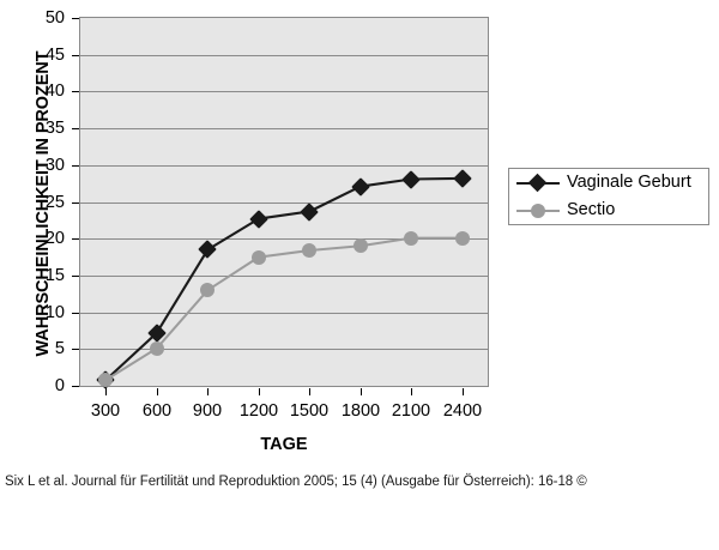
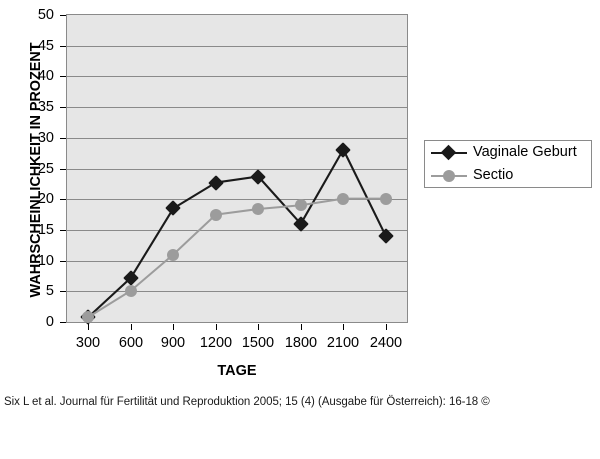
Sectio/900: 13 -> 11
Vaginale Geburt/1800: 27 -> 16
Vaginale Geburt/2400: 28 -> 14
